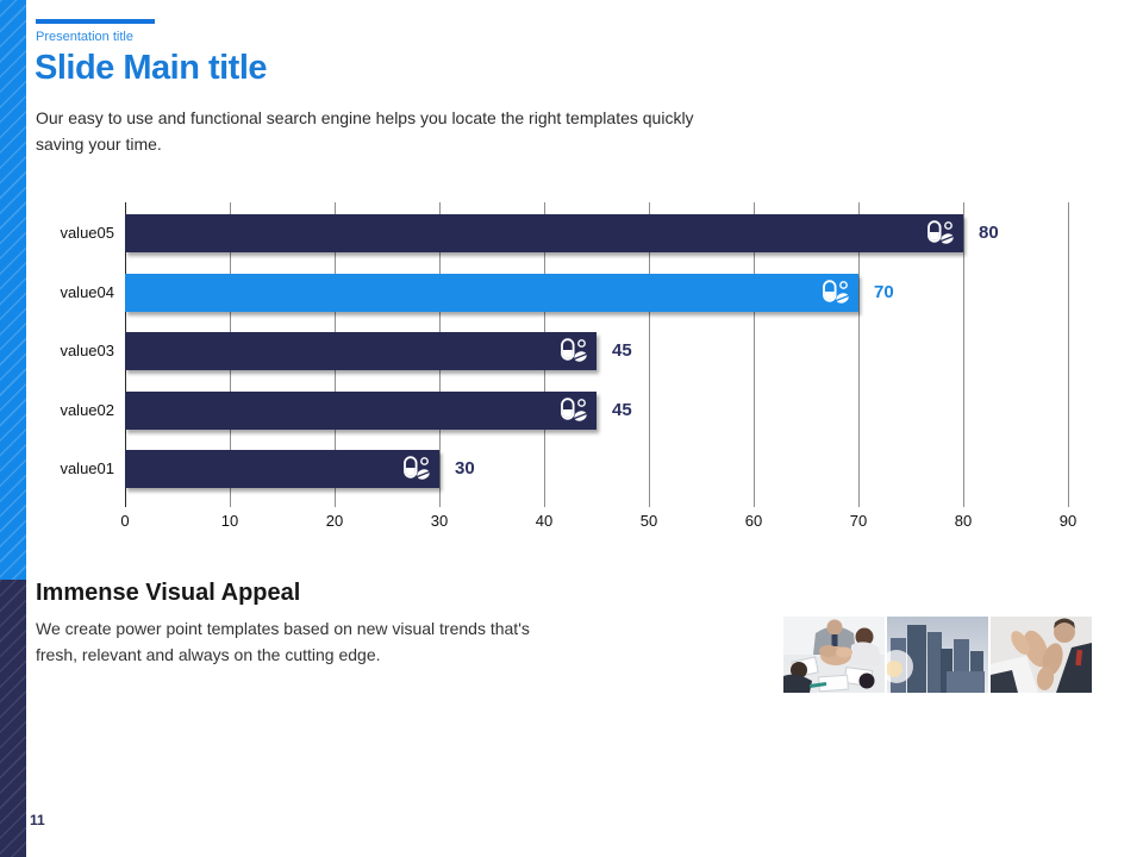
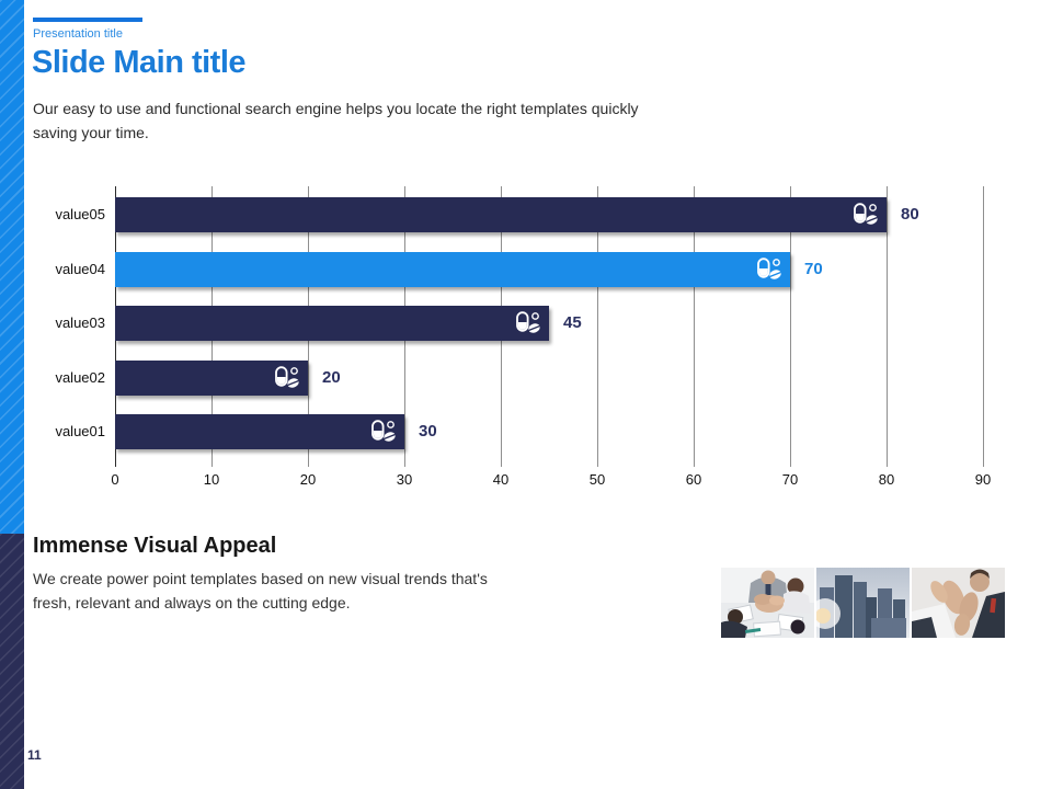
value02: 45 -> 20
